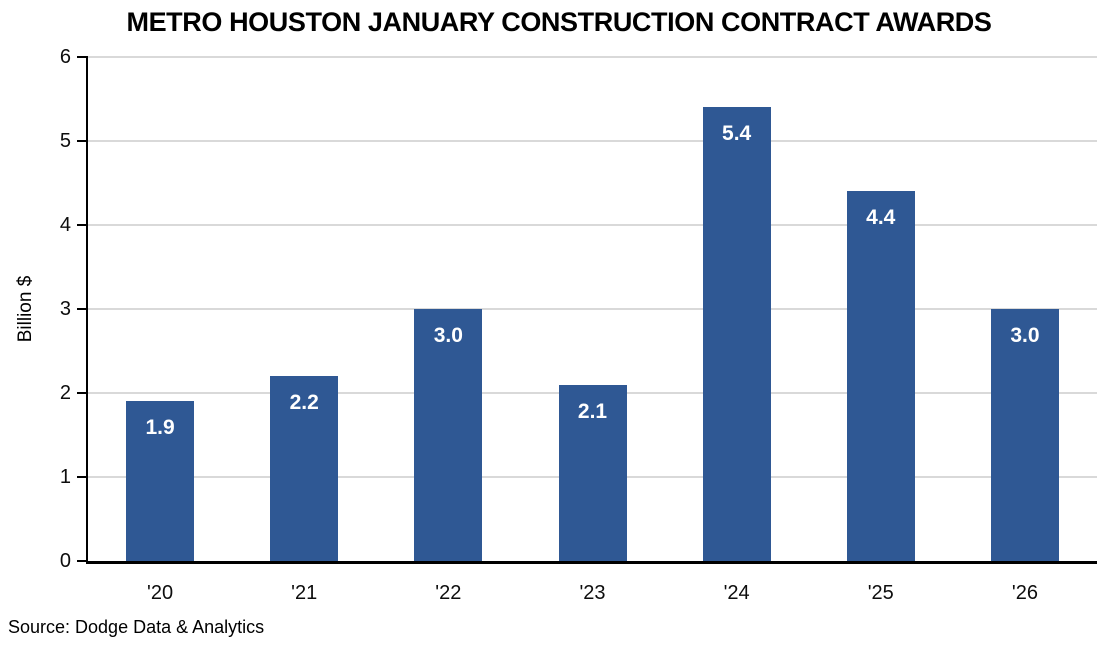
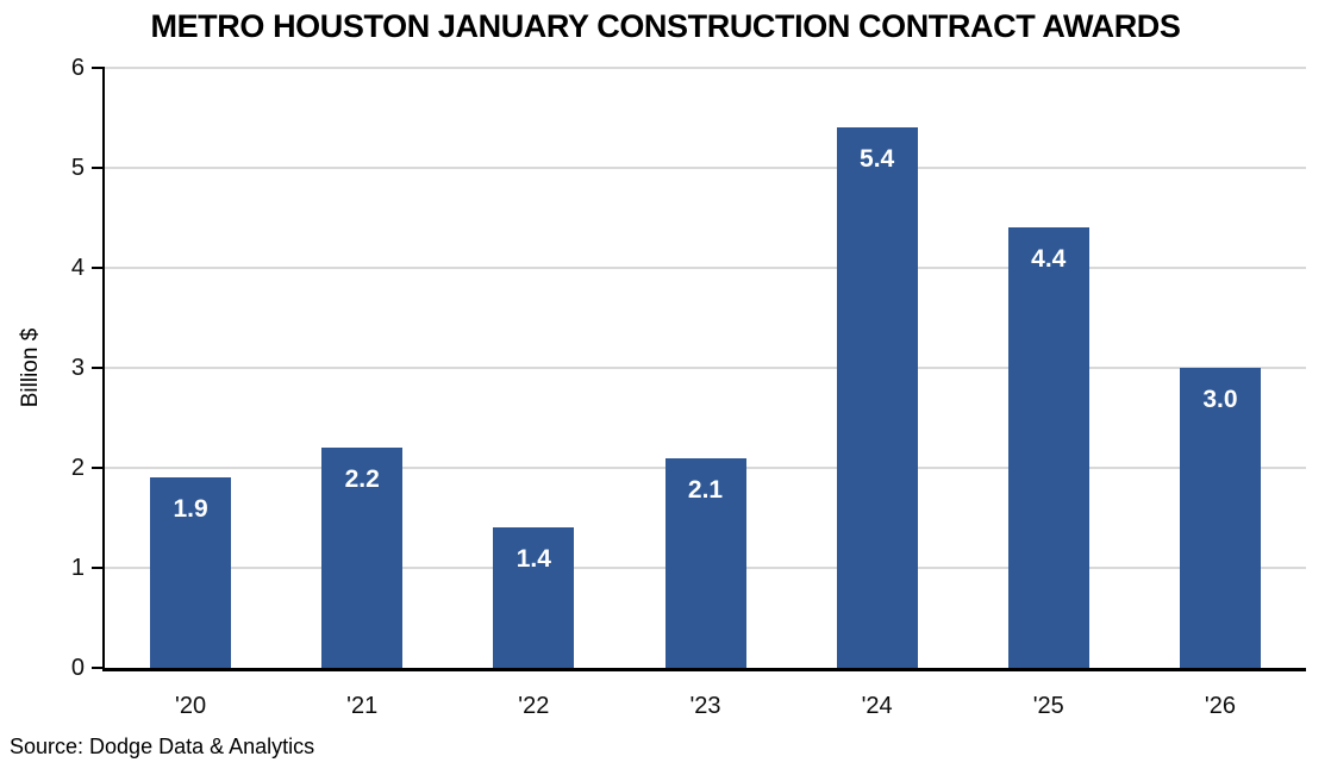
'22: 3.0 -> 1.4
